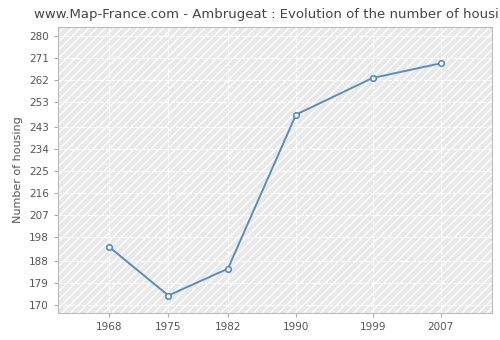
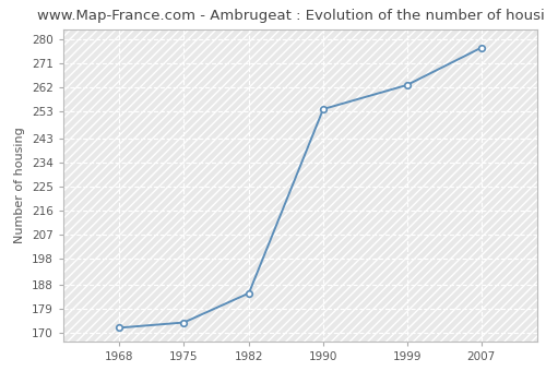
1968: 194 -> 172
1990: 248 -> 254
2007: 269 -> 277
